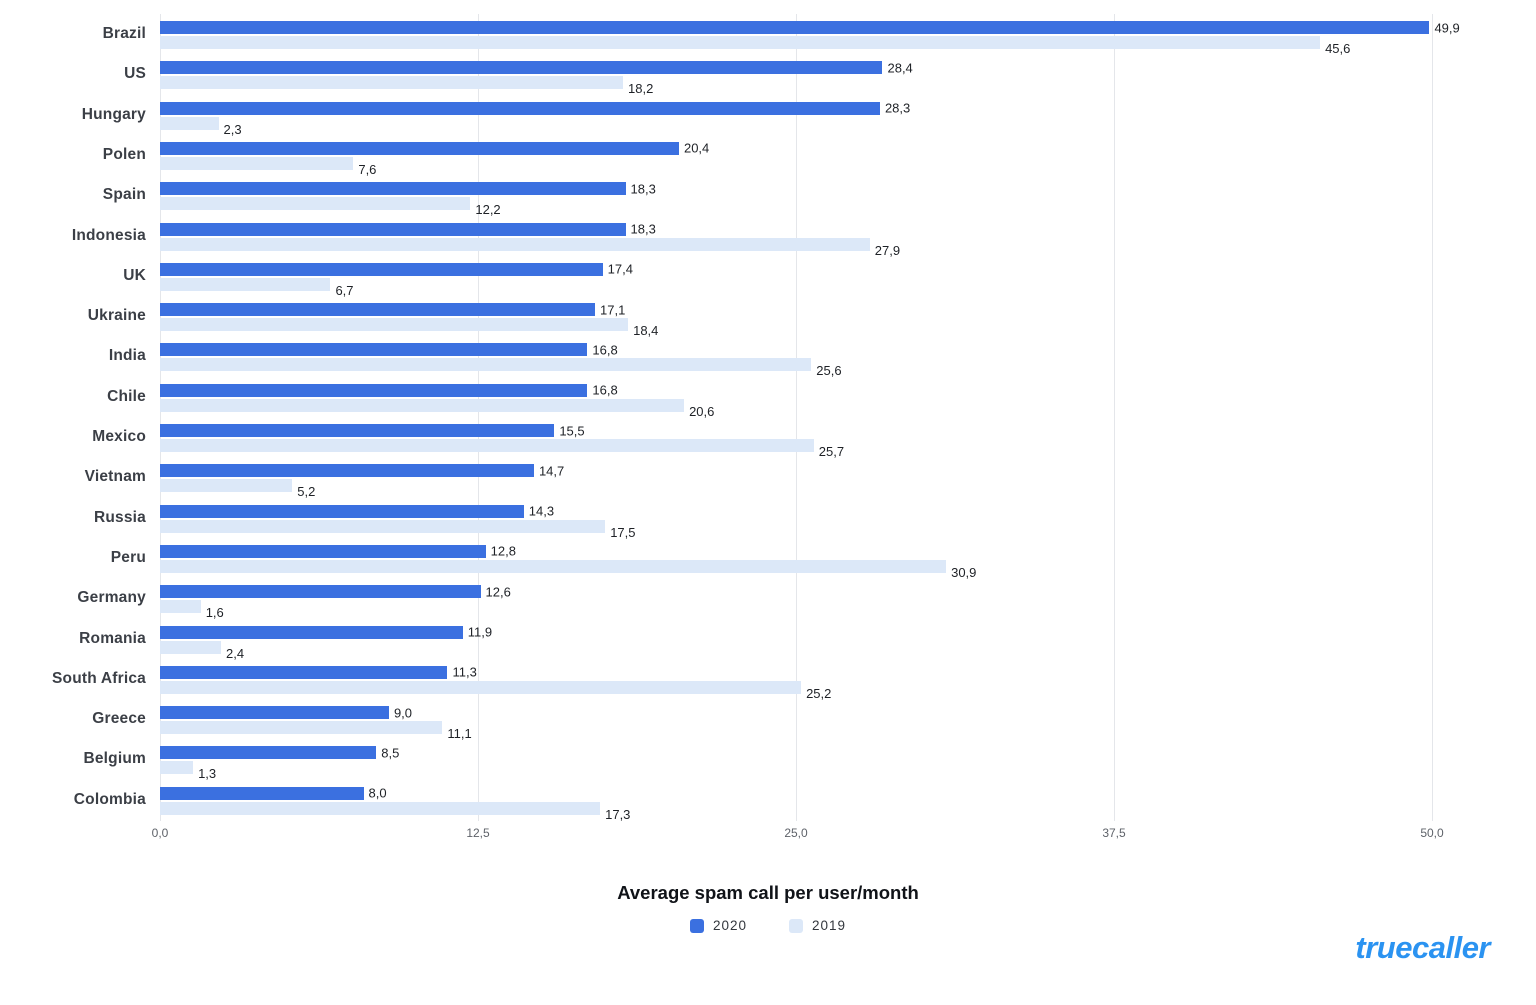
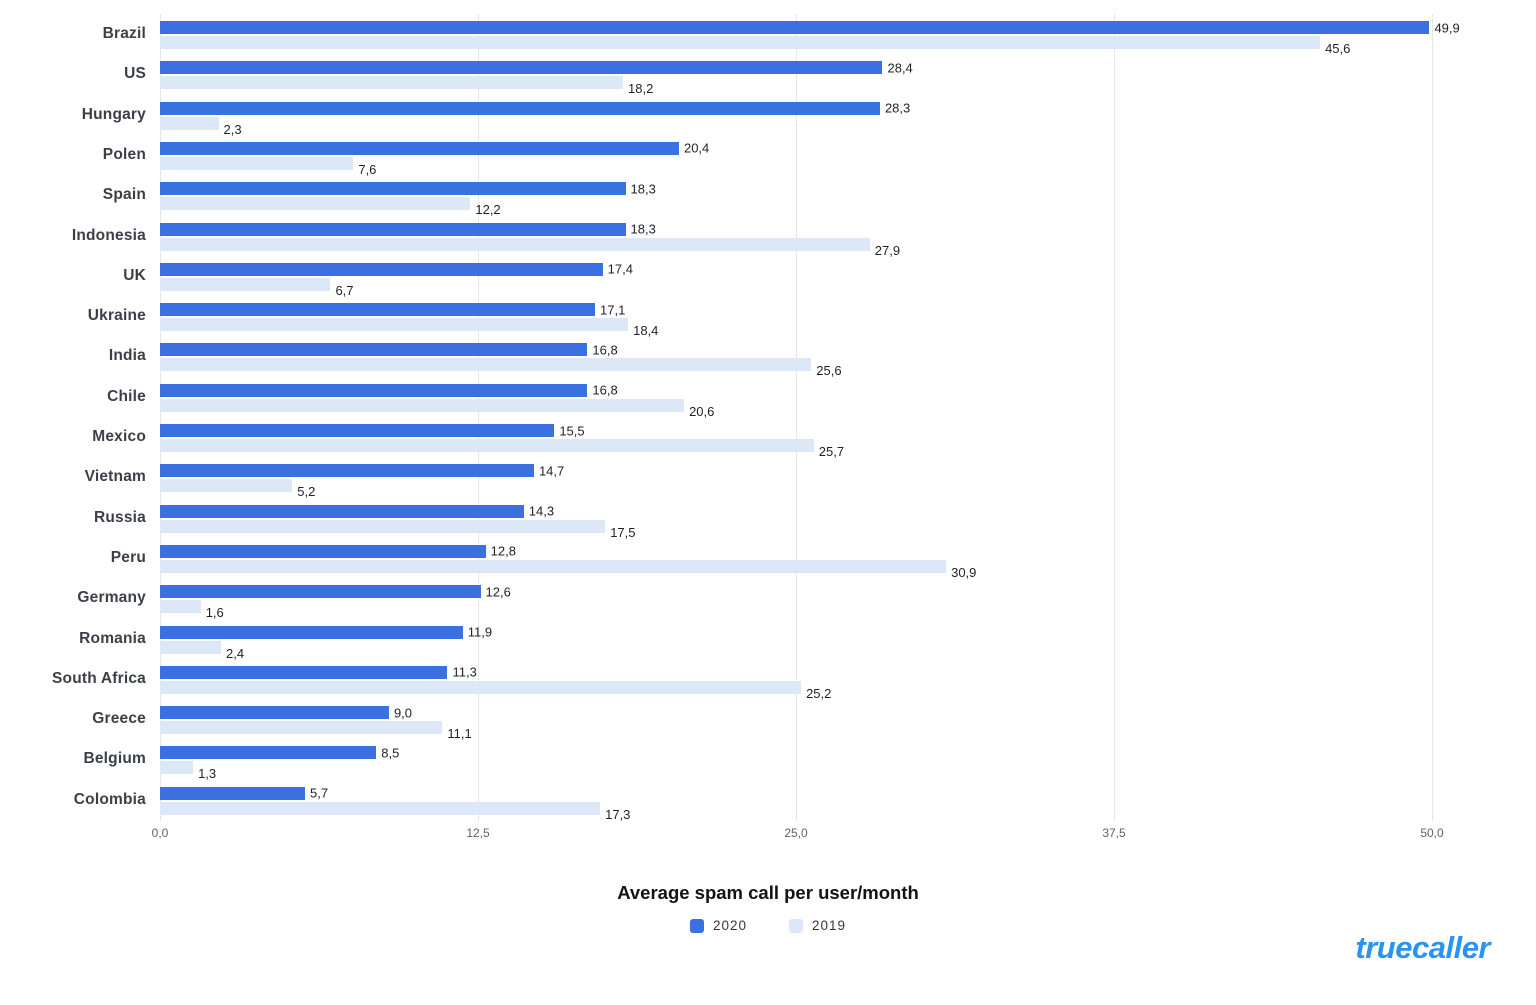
2020/Colombia: 8,0 -> 5,7
